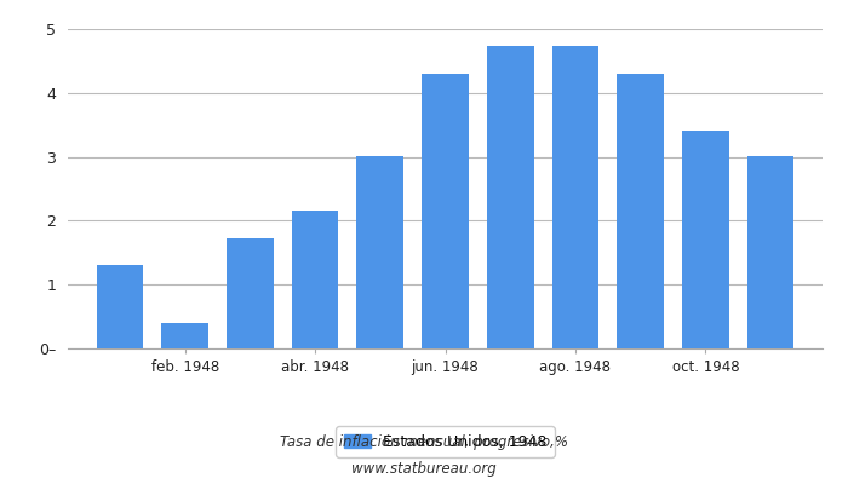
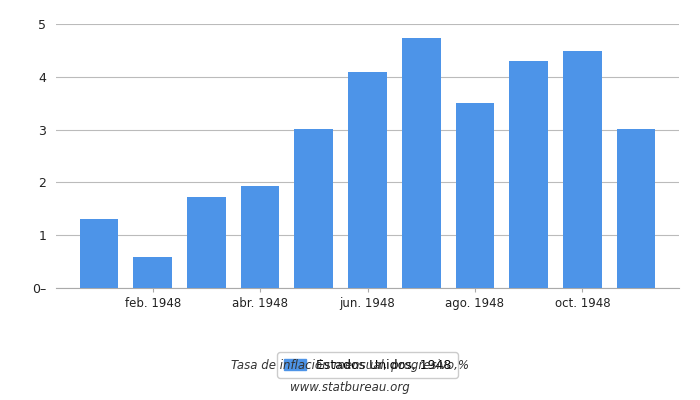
feb. 1948: 0.40 -> 0.58
abr. 1948: 2.15 -> 1.94
jun. 1948: 4.30 -> 4.10
ago. 1948: 4.73 -> 3.50
oct. 1948: 3.40 -> 4.48
